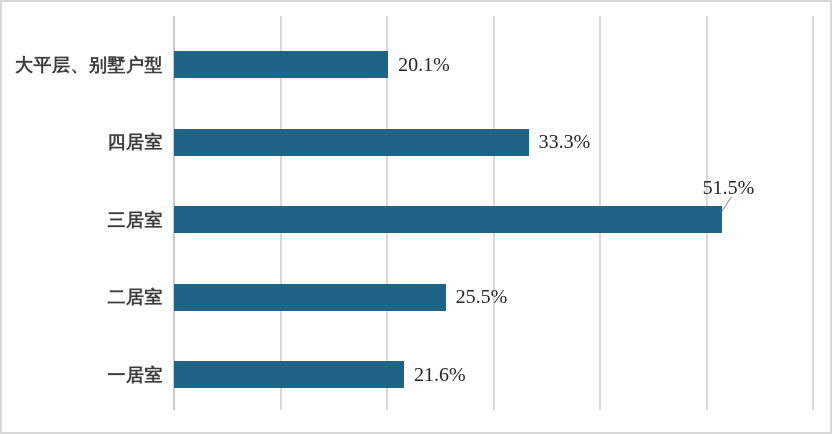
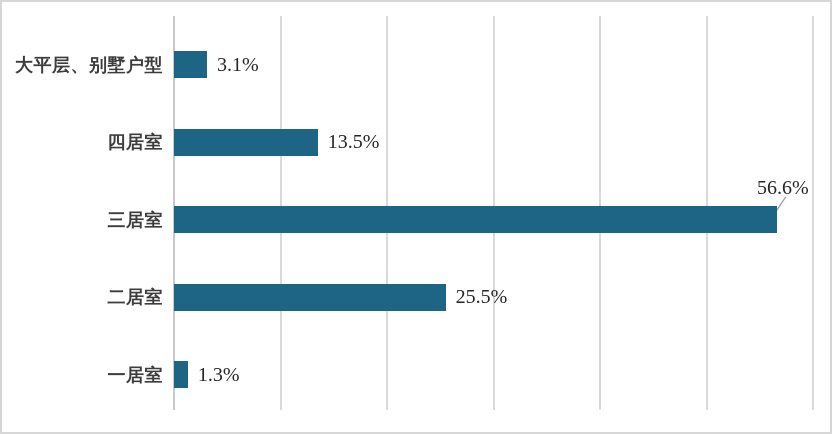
大平层、别墅户型: 20.1% -> 3.1%
四居室: 33.3% -> 13.5%
三居室: 51.5% -> 56.6%
一居室: 21.6% -> 1.3%
